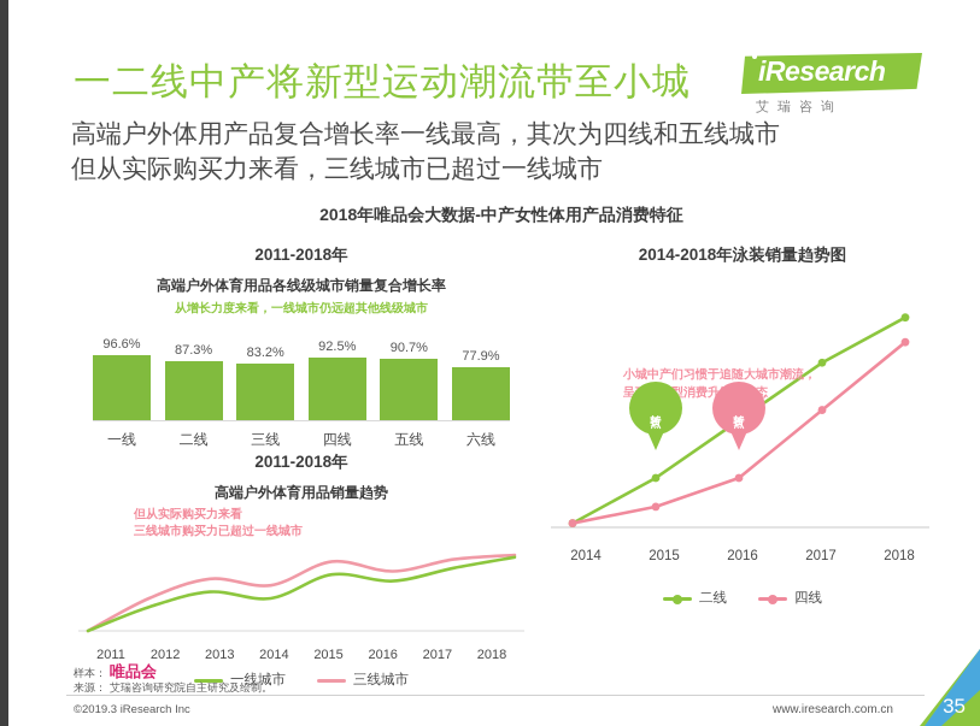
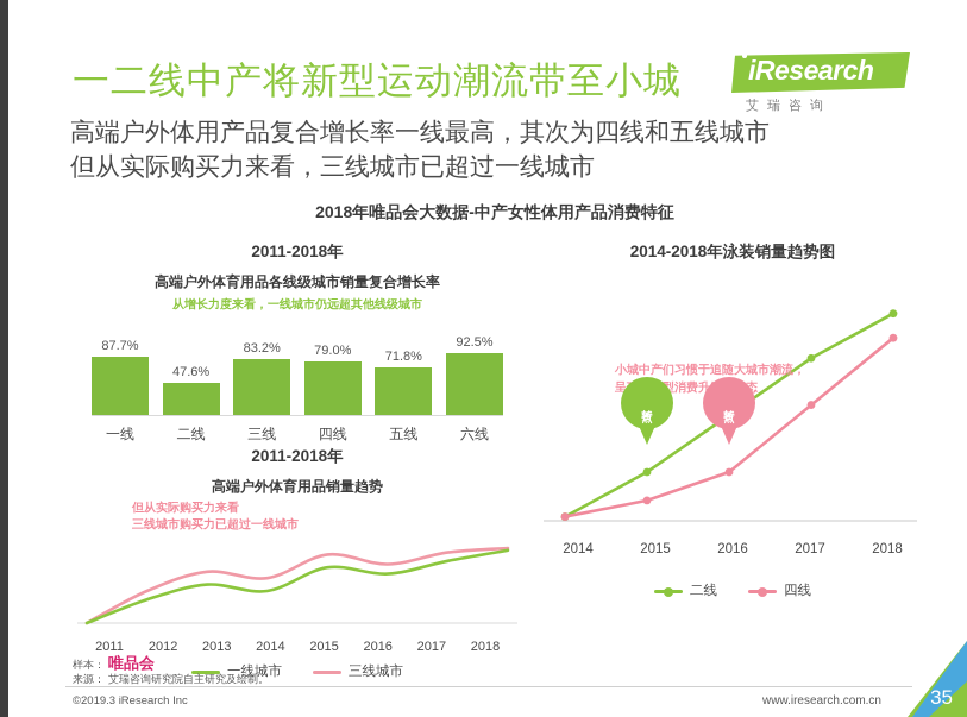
高端户外体育用品各线级城市销量复合增长率/一线: 96.6% -> 87.7%
高端户外体育用品各线级城市销量复合增长率/二线: 87.3% -> 47.6%
高端户外体育用品各线级城市销量复合增长率/四线: 92.5% -> 79.0%
高端户外体育用品各线级城市销量复合增长率/五线: 90.7% -> 71.8%
高端户外体育用品各线级城市销量复合增长率/六线: 77.9% -> 92.5%
